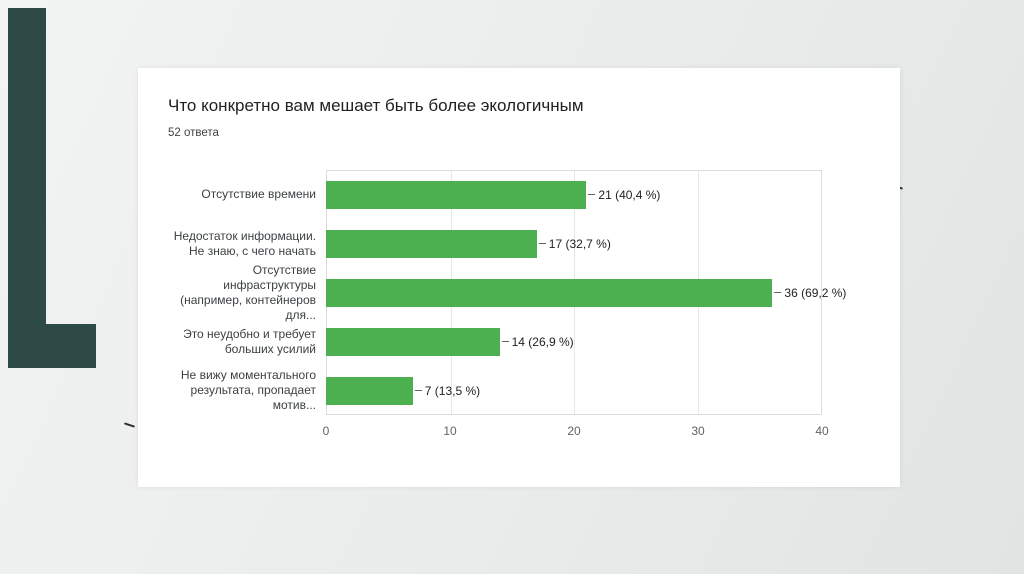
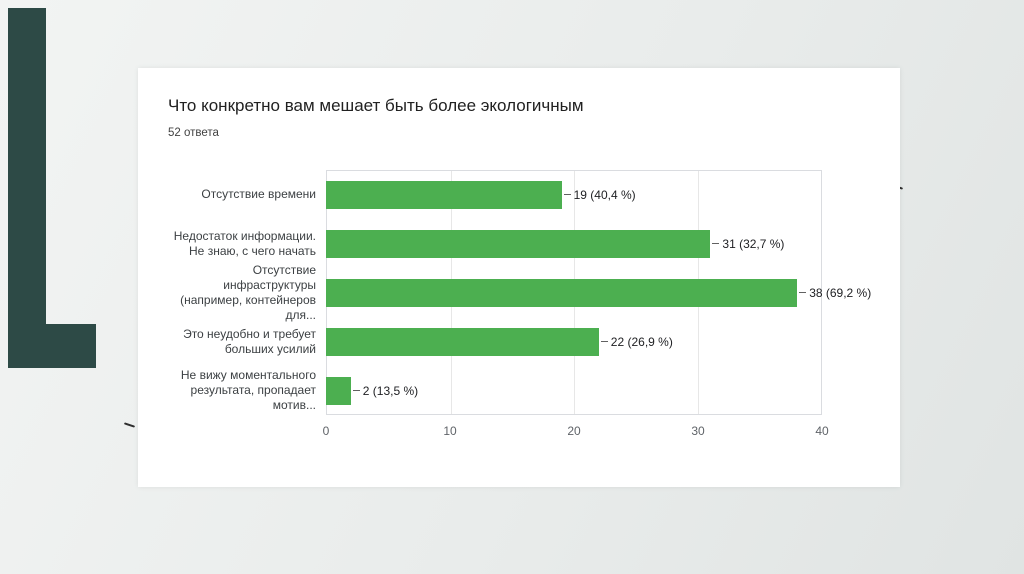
Отсутствие времени: 21 -> 19
Недостаток информации. Не знаю, с чего начать: 17 -> 31
Отсутствие инфраструктуры (например, контейнеров для...: 36 -> 38
Это неудобно и требует больших усилий: 14 -> 22
Не вижу моментального результата, пропадает мотив...: 7 -> 2
